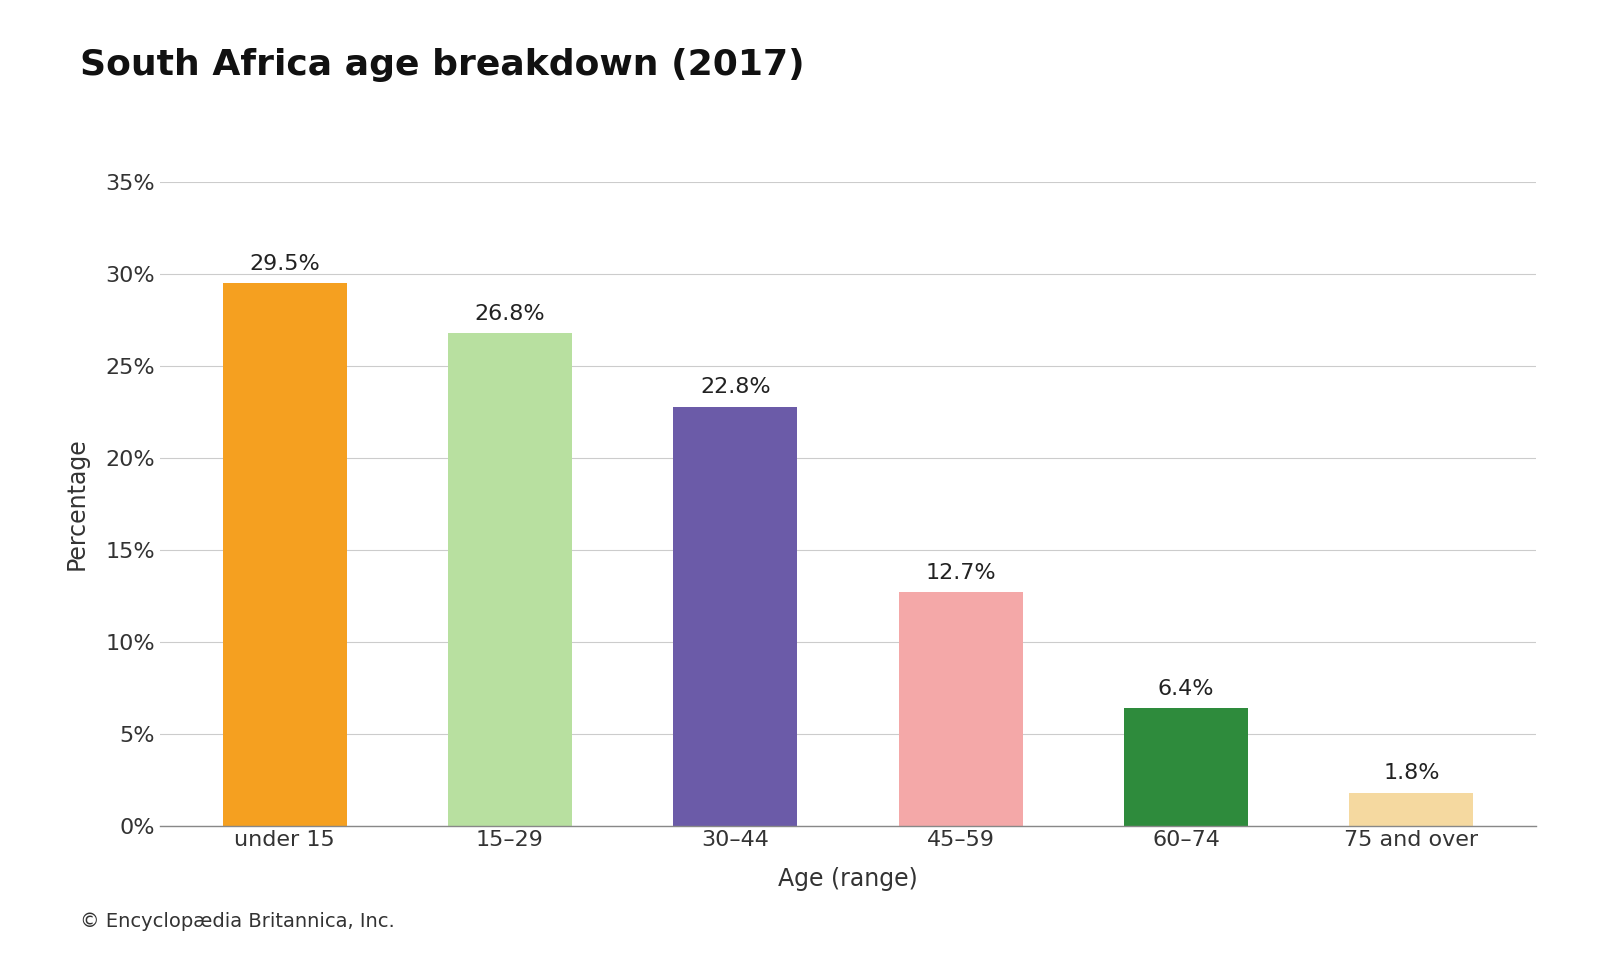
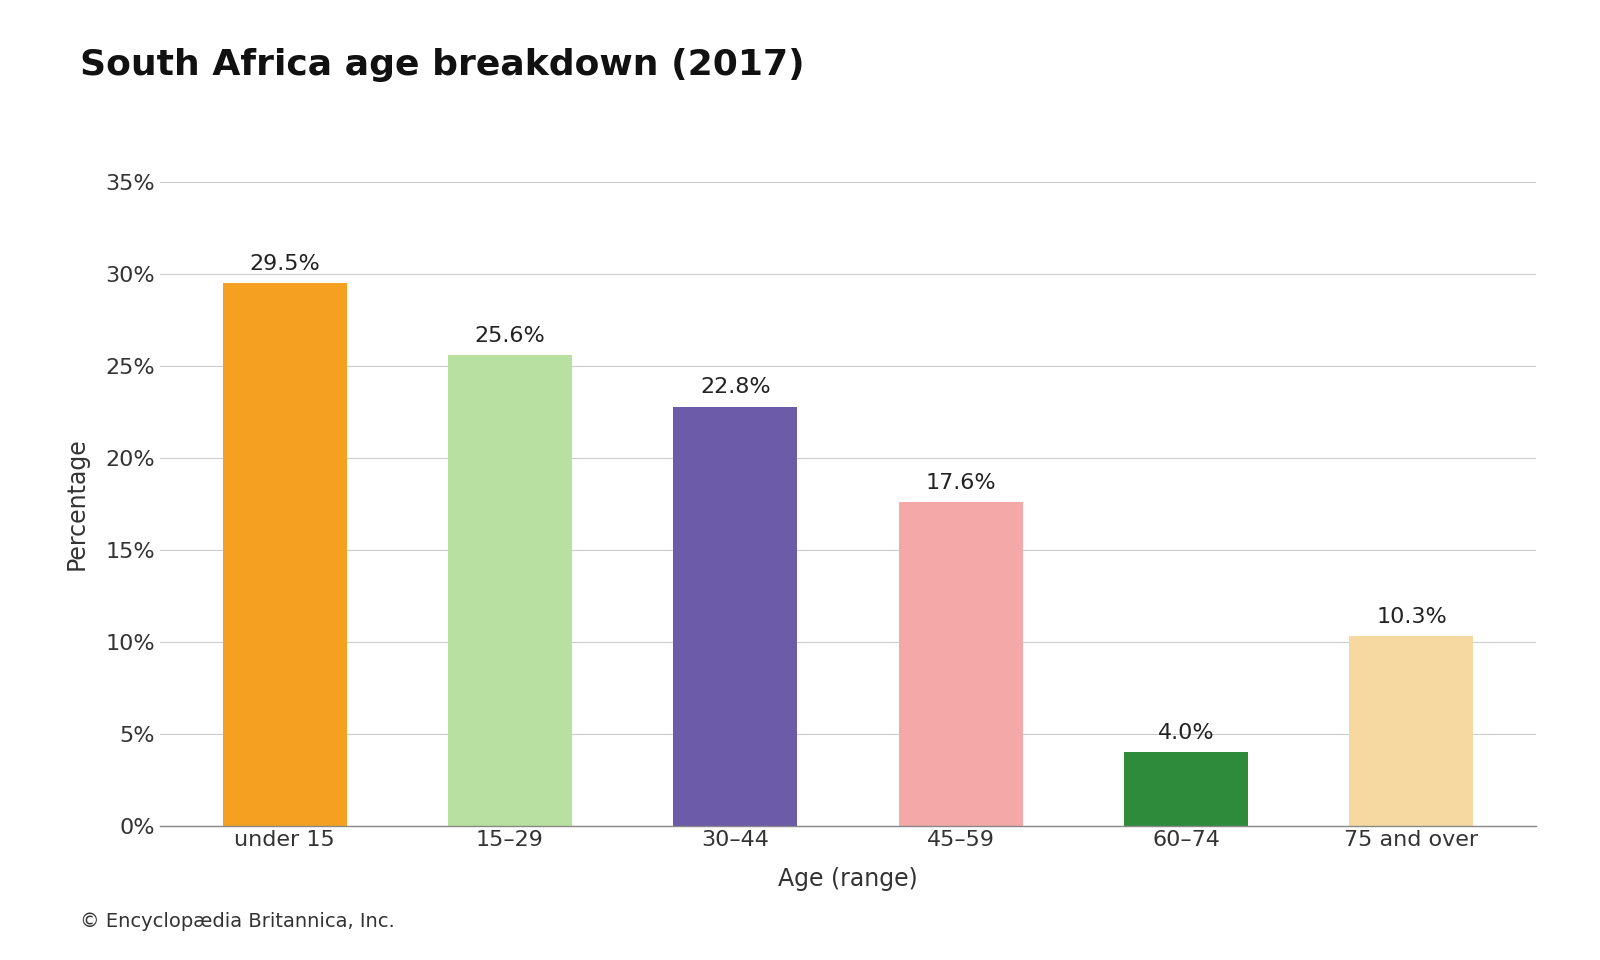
15–29: 26.8% -> 25.6%
45–59: 12.7% -> 17.6%
60–74: 6.4% -> 4.0%
75 and over: 1.8% -> 10.3%
